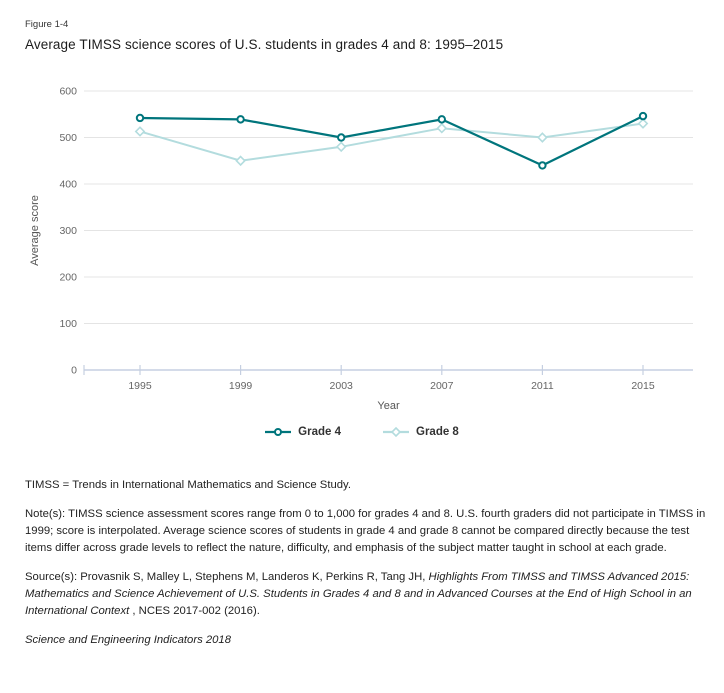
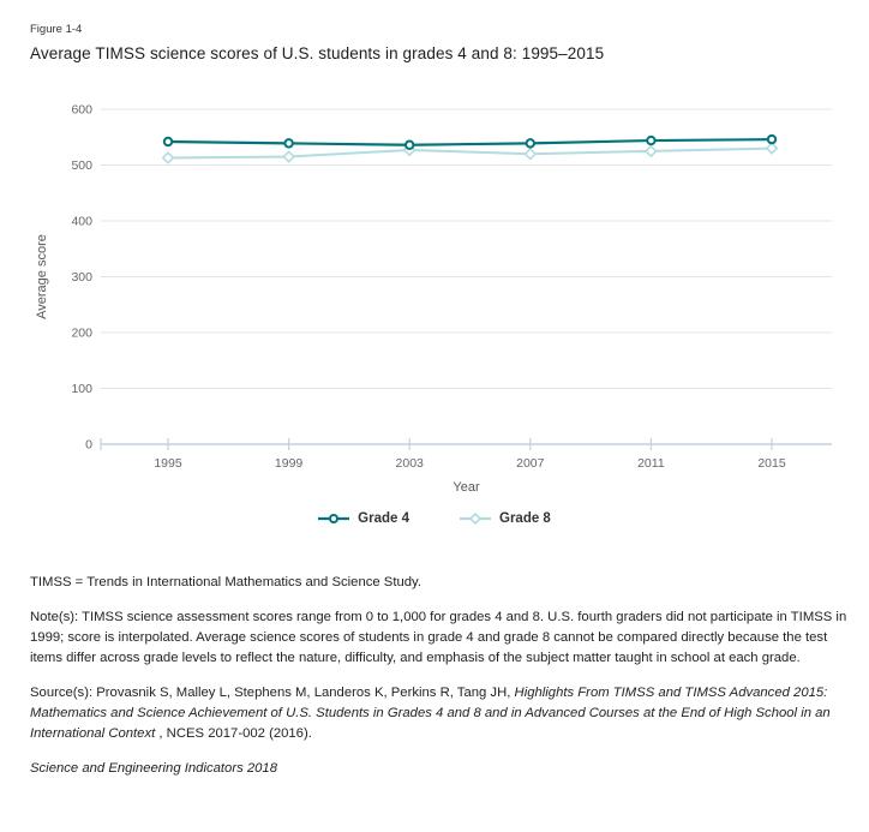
Grade 8/1999: 450 -> 520
Grade 4/2003: 500 -> 540
Grade 8/2003: 480 -> 530
Grade 4/2011: 440 -> 540
Grade 8/2011: 500 -> 520
